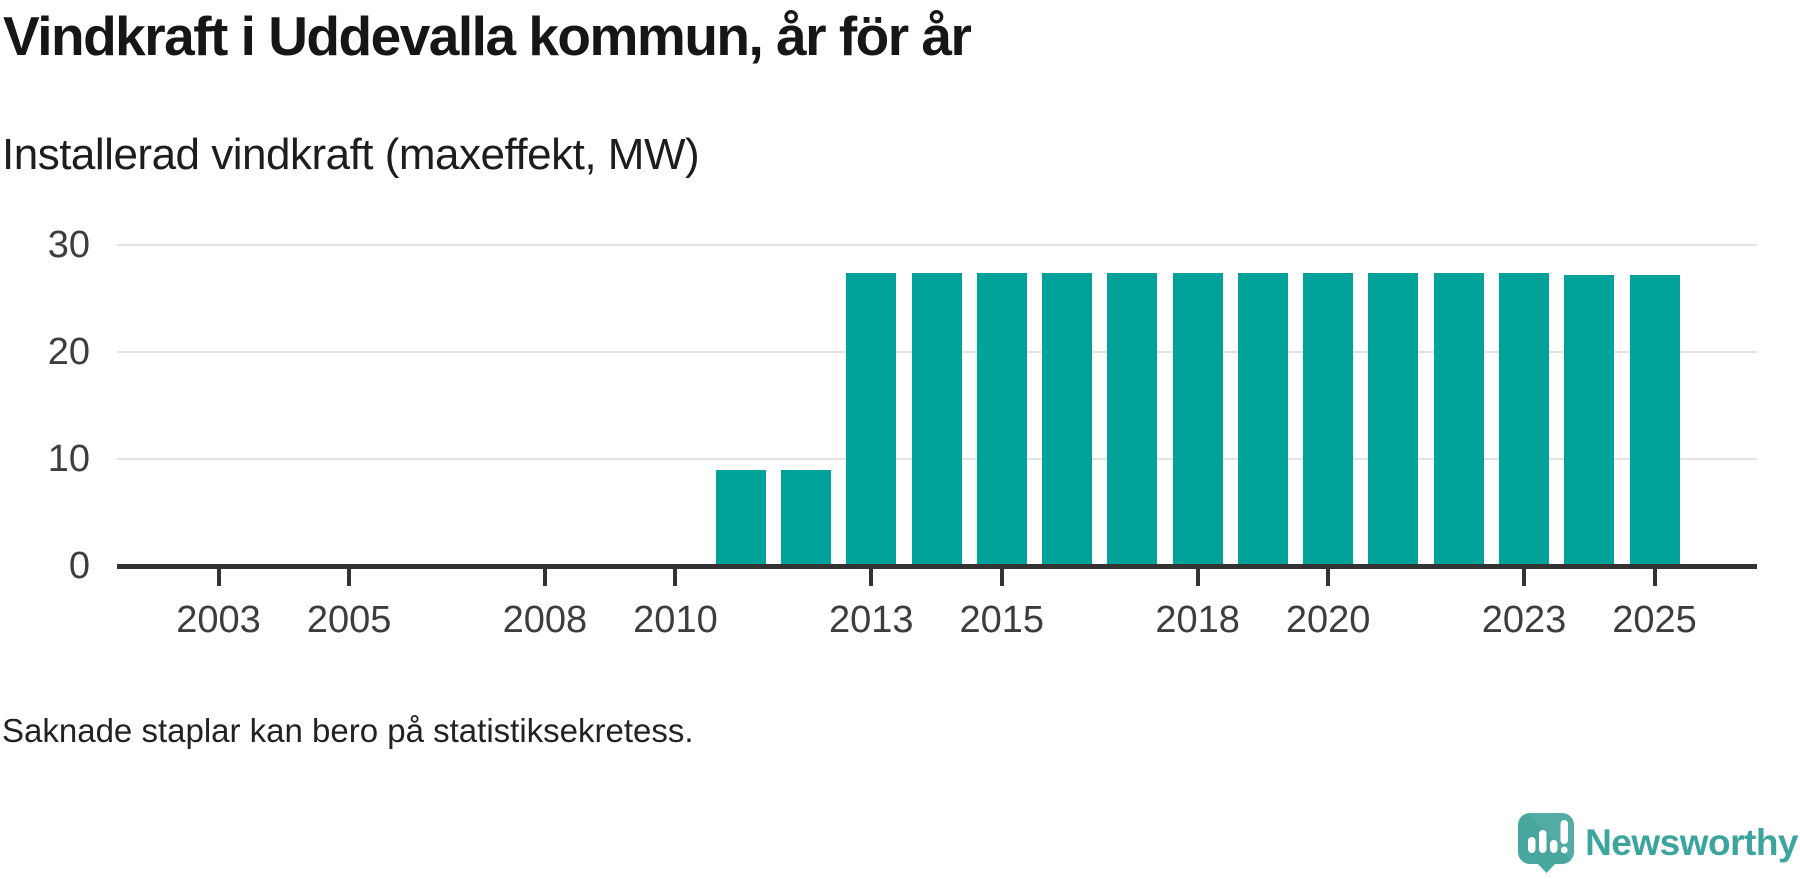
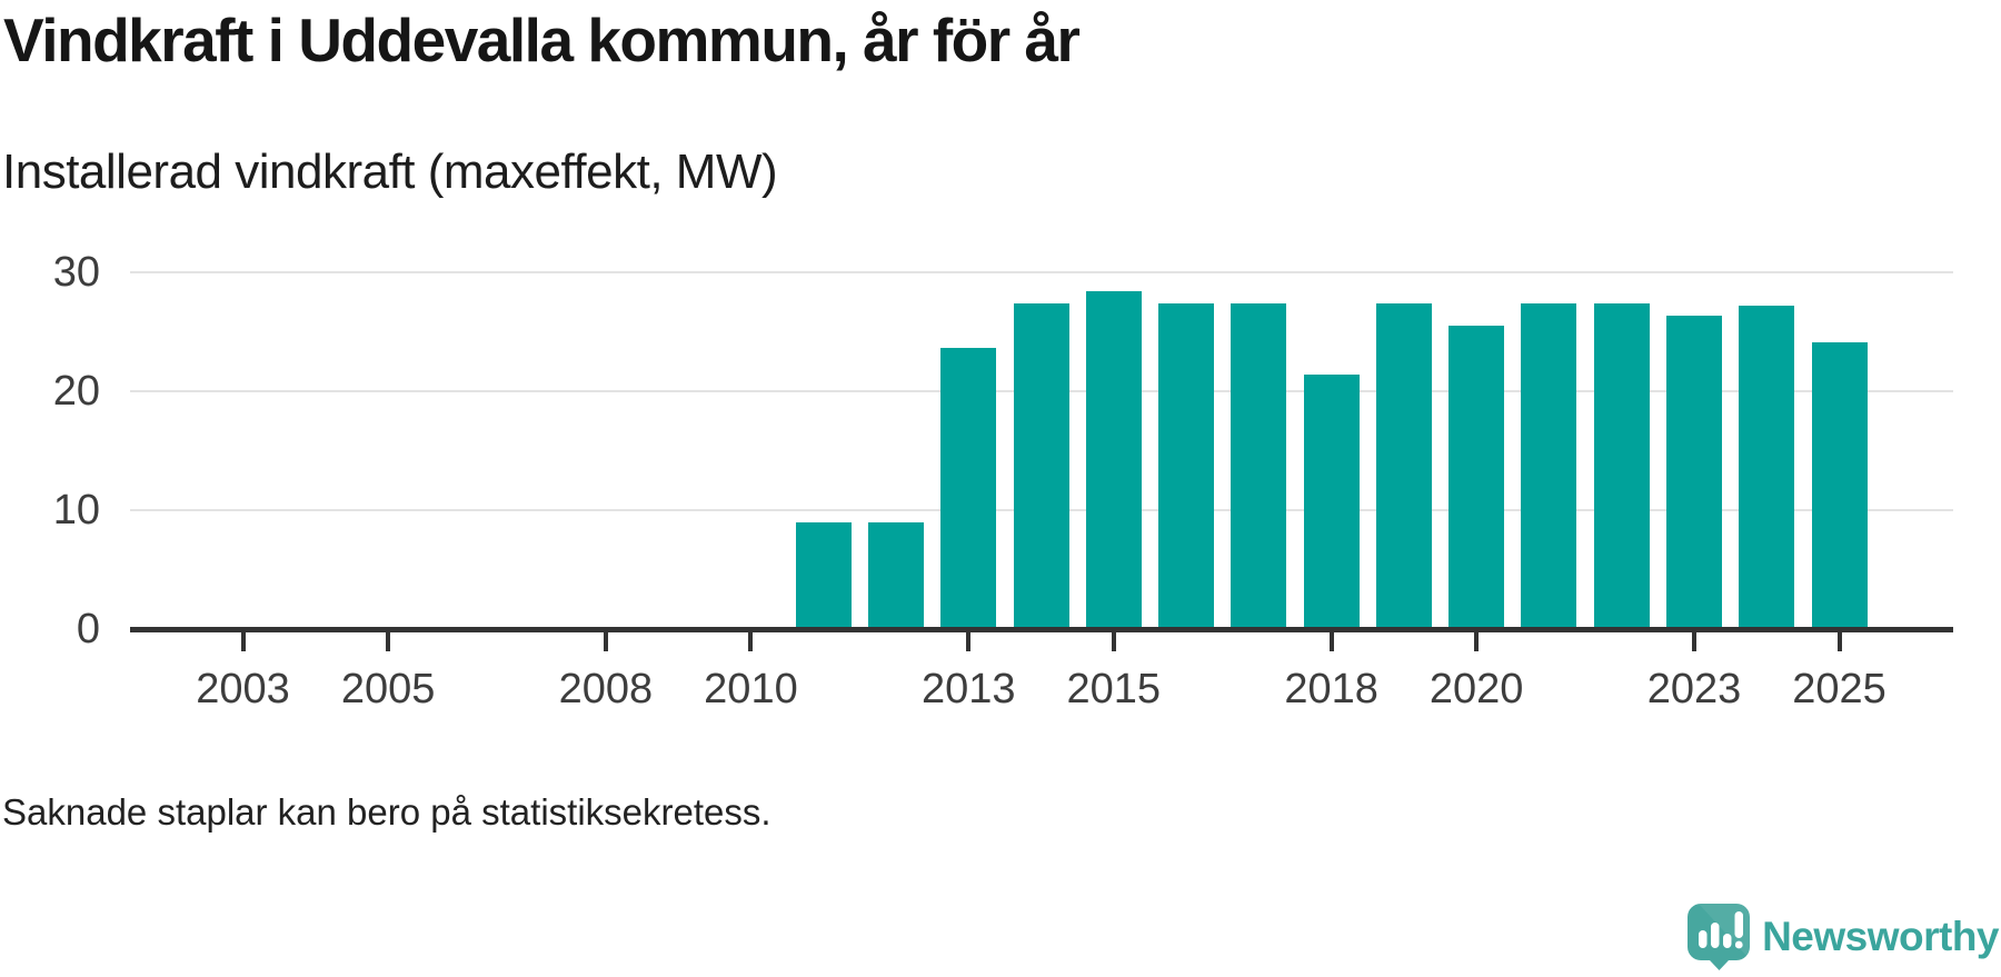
2013: 27.3 -> 23.6
2015: 27.3 -> 28.4
2018: 27.3 -> 21.4
2020: 27.3 -> 25.5
2023: 27.3 -> 26.3
2025: 27.2 -> 24.1
